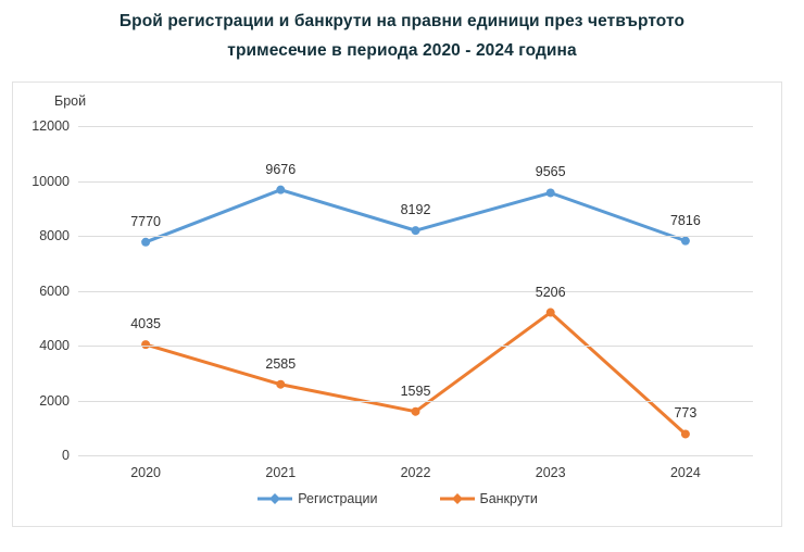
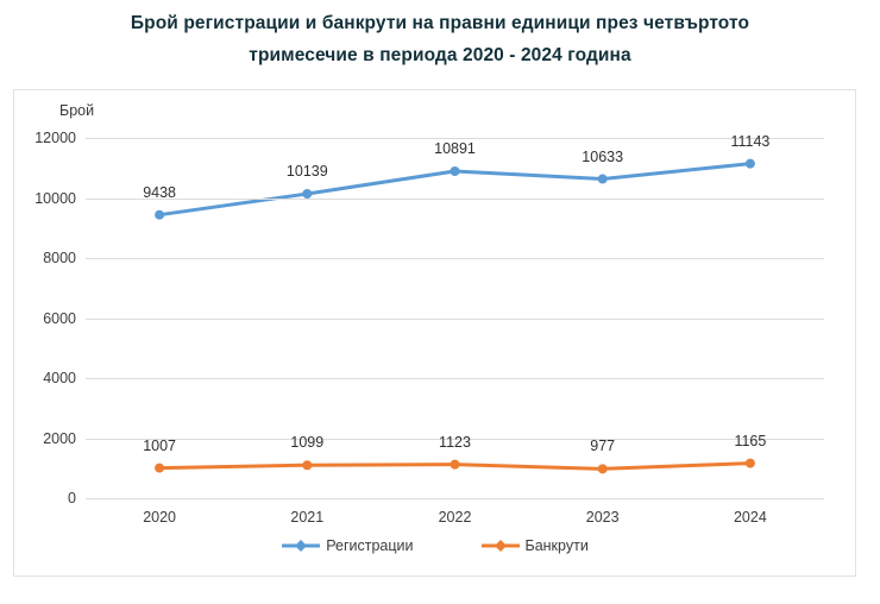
Регистрации/2020: 7770 -> 9438
Банкрути/2020: 4035 -> 1007
Регистрации/2021: 9676 -> 10139
Банкрути/2021: 2585 -> 1099
Регистрации/2022: 8192 -> 10891
Банкрути/2022: 1595 -> 1123
Регистрации/2023: 9565 -> 10633
Банкрути/2023: 5206 -> 977
Регистрации/2024: 7816 -> 11143
Банкрути/2024: 773 -> 1165
